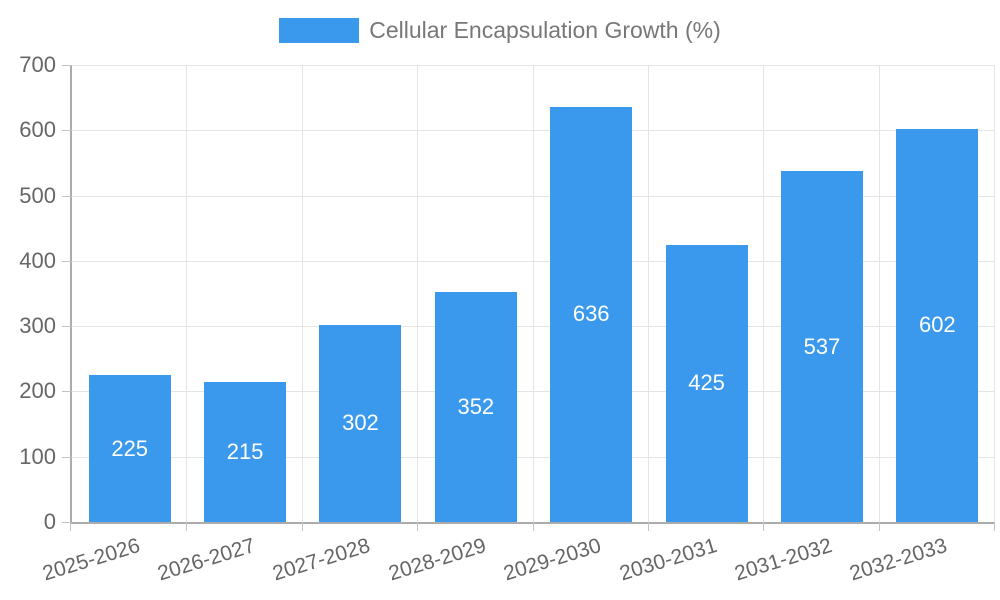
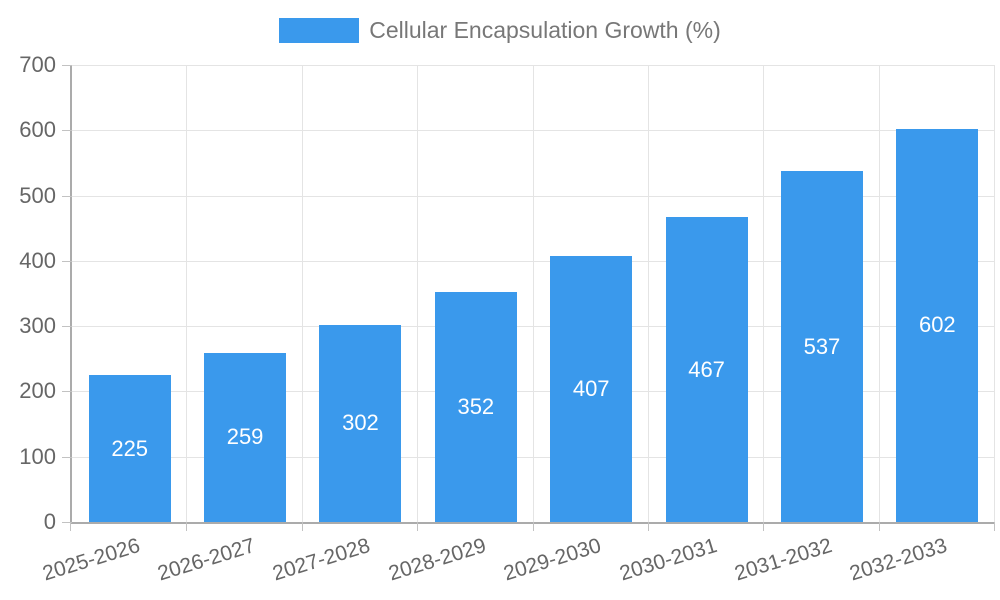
2026-2027: 215 -> 259
2029-2030: 636 -> 407
2030-2031: 425 -> 467
